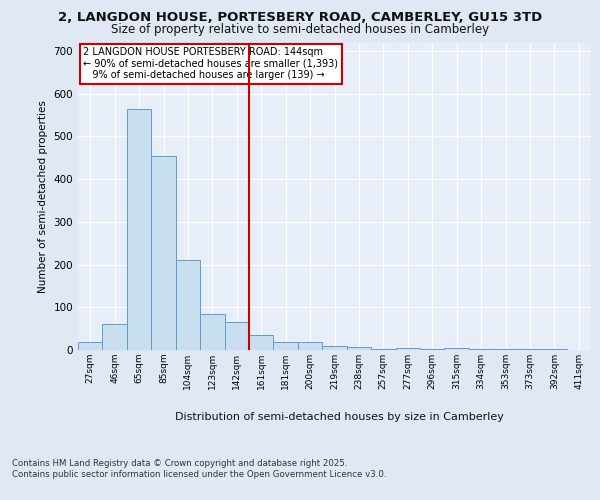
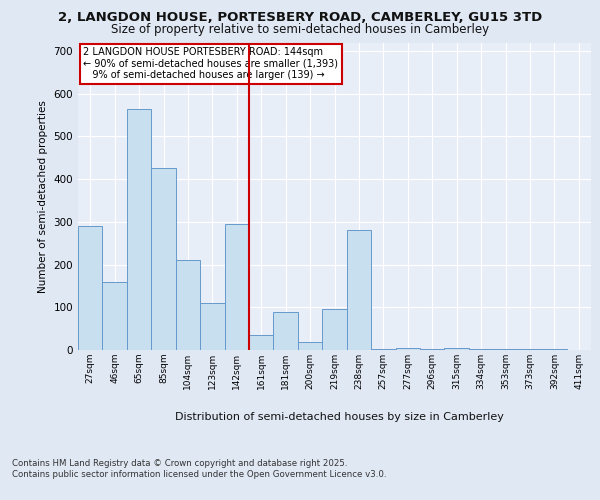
27sqm: 18 -> 290
46sqm: 62 -> 160
85sqm: 455 -> 425
123sqm: 85 -> 110
142sqm: 65 -> 295
181sqm: 18 -> 90
219sqm: 10 -> 95
238sqm: 8 -> 280
